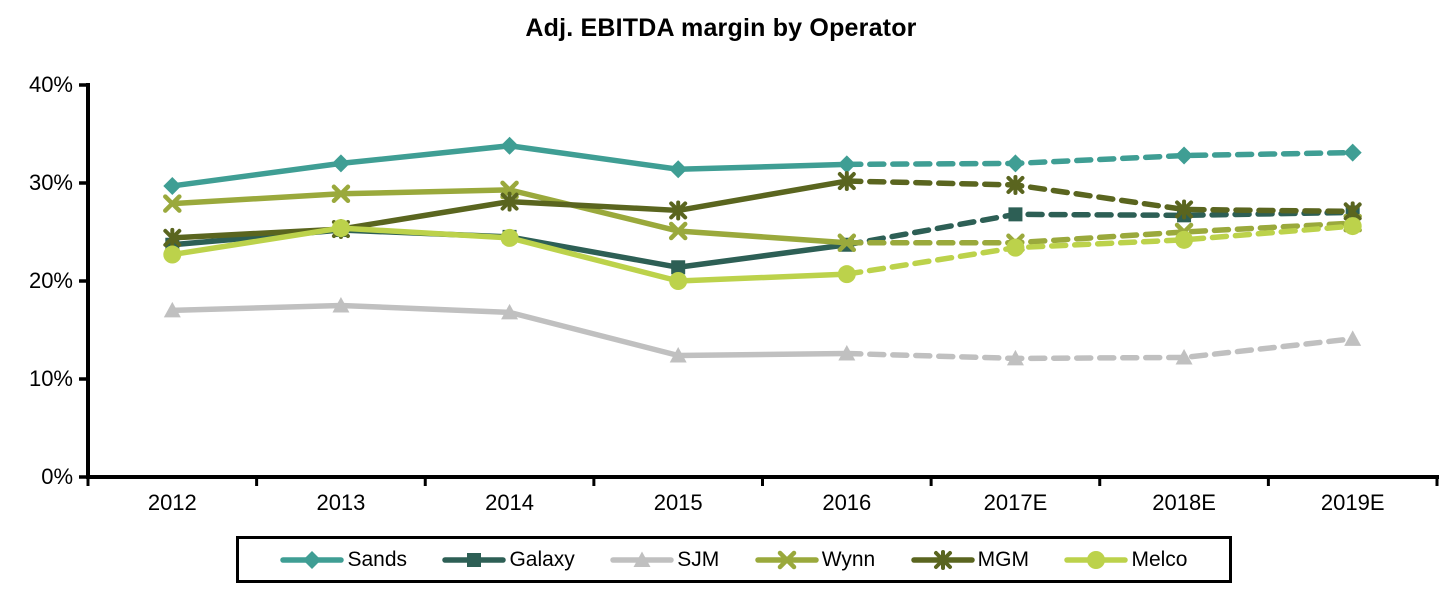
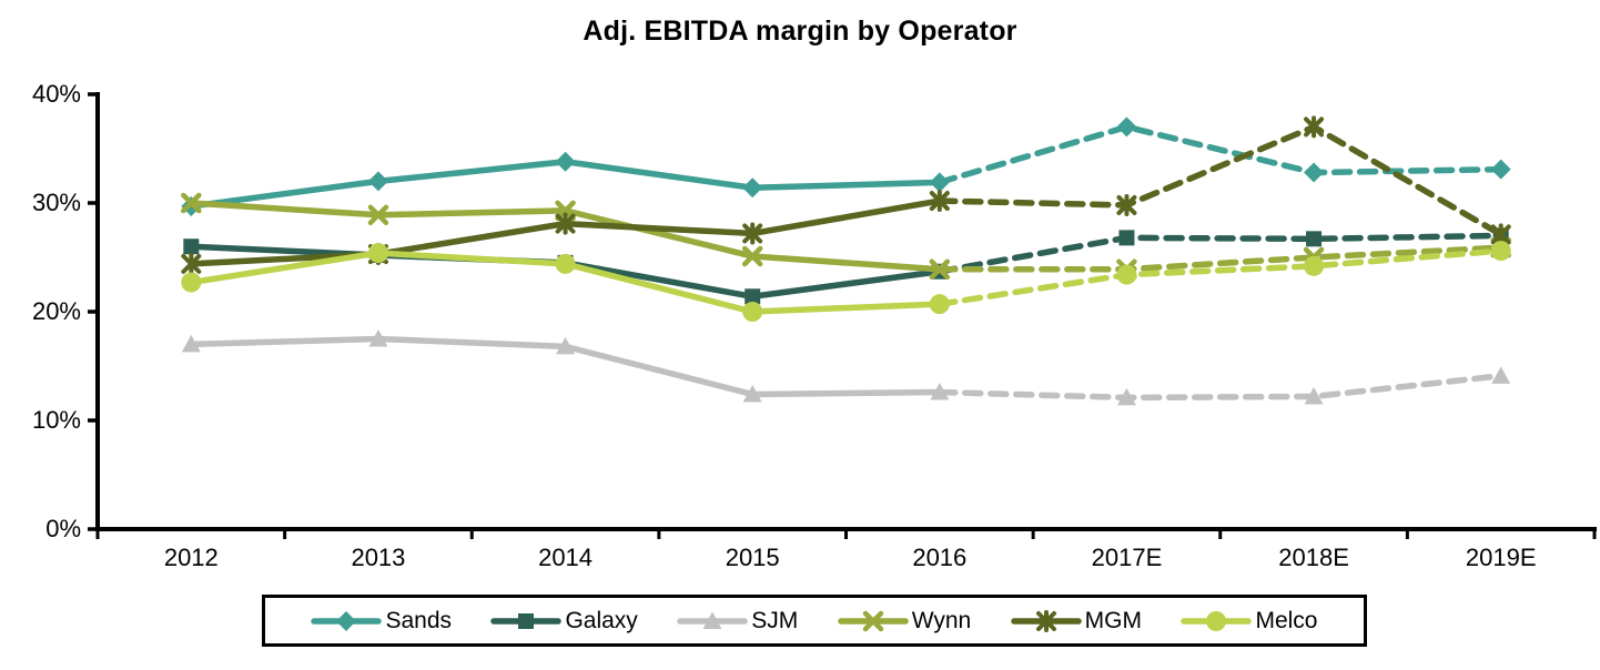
Galaxy/2012: 24% -> 26%
Wynn/2012: 28% -> 30%
Sands/2017E: 32% -> 37%
MGM/2018E: 27% -> 37%
